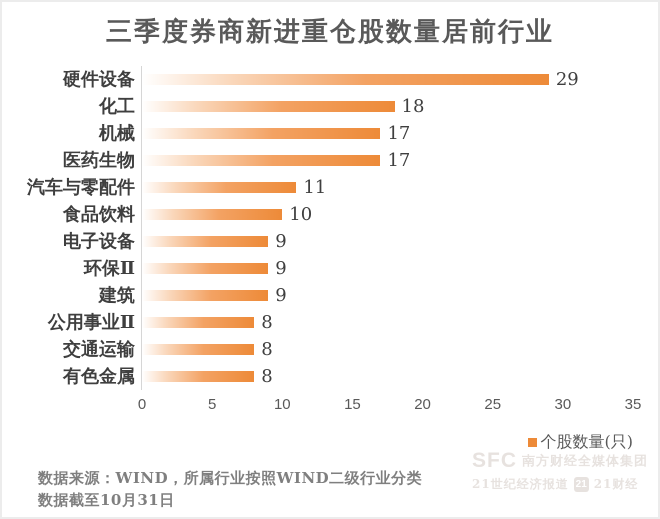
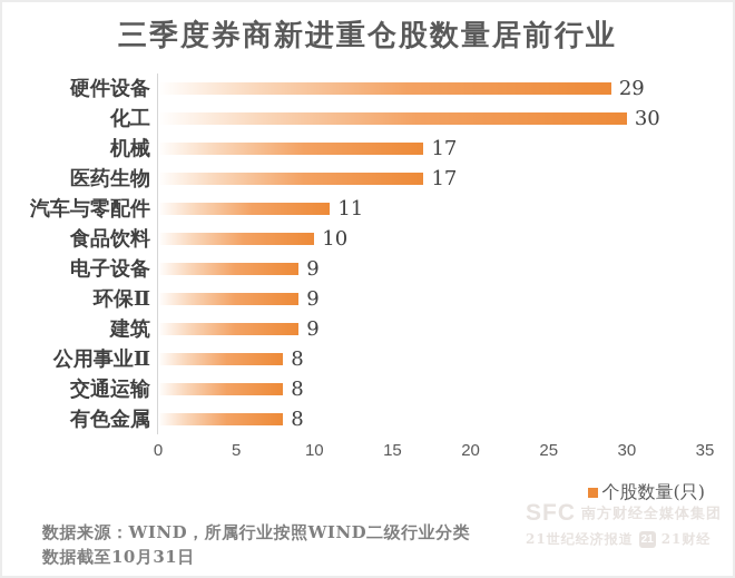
化工: 18 -> 30
